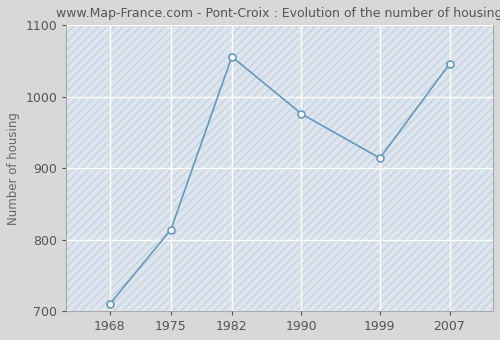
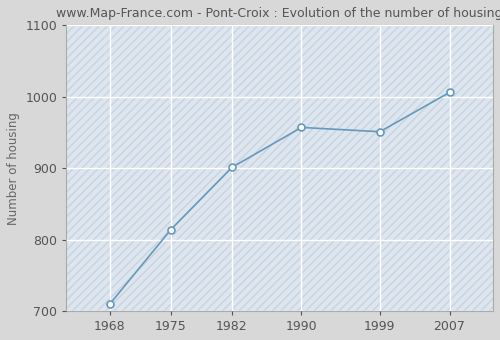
1982: 1056 -> 901
1990: 976 -> 957
1999: 914 -> 951
2007: 1046 -> 1006
